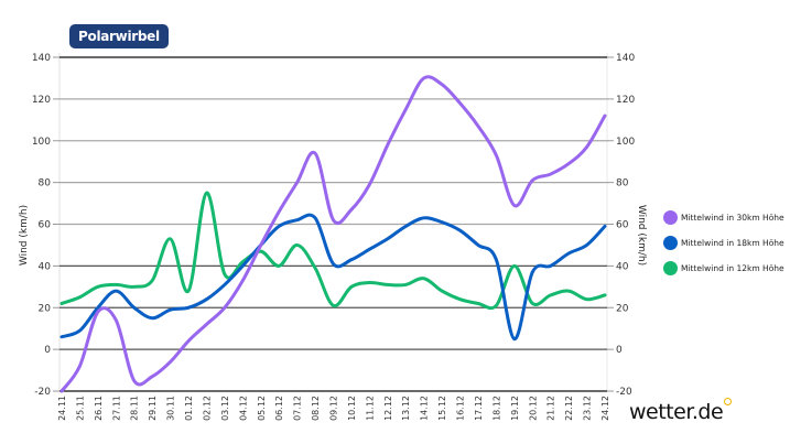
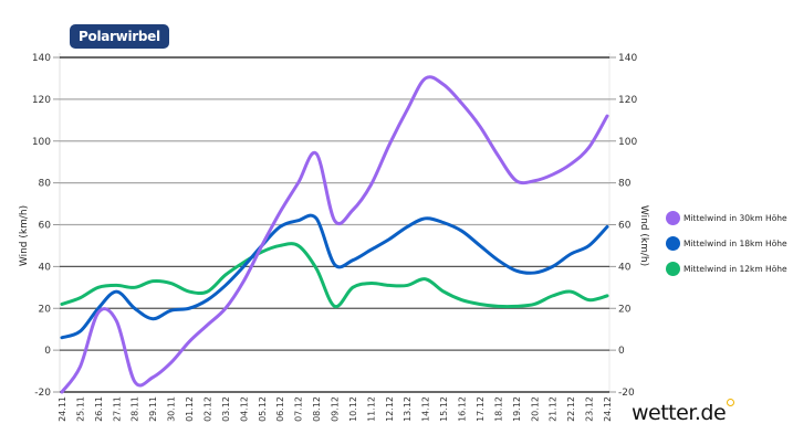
Mittelwind in 12km Höhe/30.11: 53 -> 32
Mittelwind in 12km Höhe/02.12: 75 -> 28
Mittelwind in 12km Höhe/06.12: 40 -> 50
Mittelwind in 30km Höhe/19.12: 69 -> 81
Mittelwind in 18km Höhe/19.12: 5 -> 38
Mittelwind in 12km Höhe/19.12: 40 -> 21
